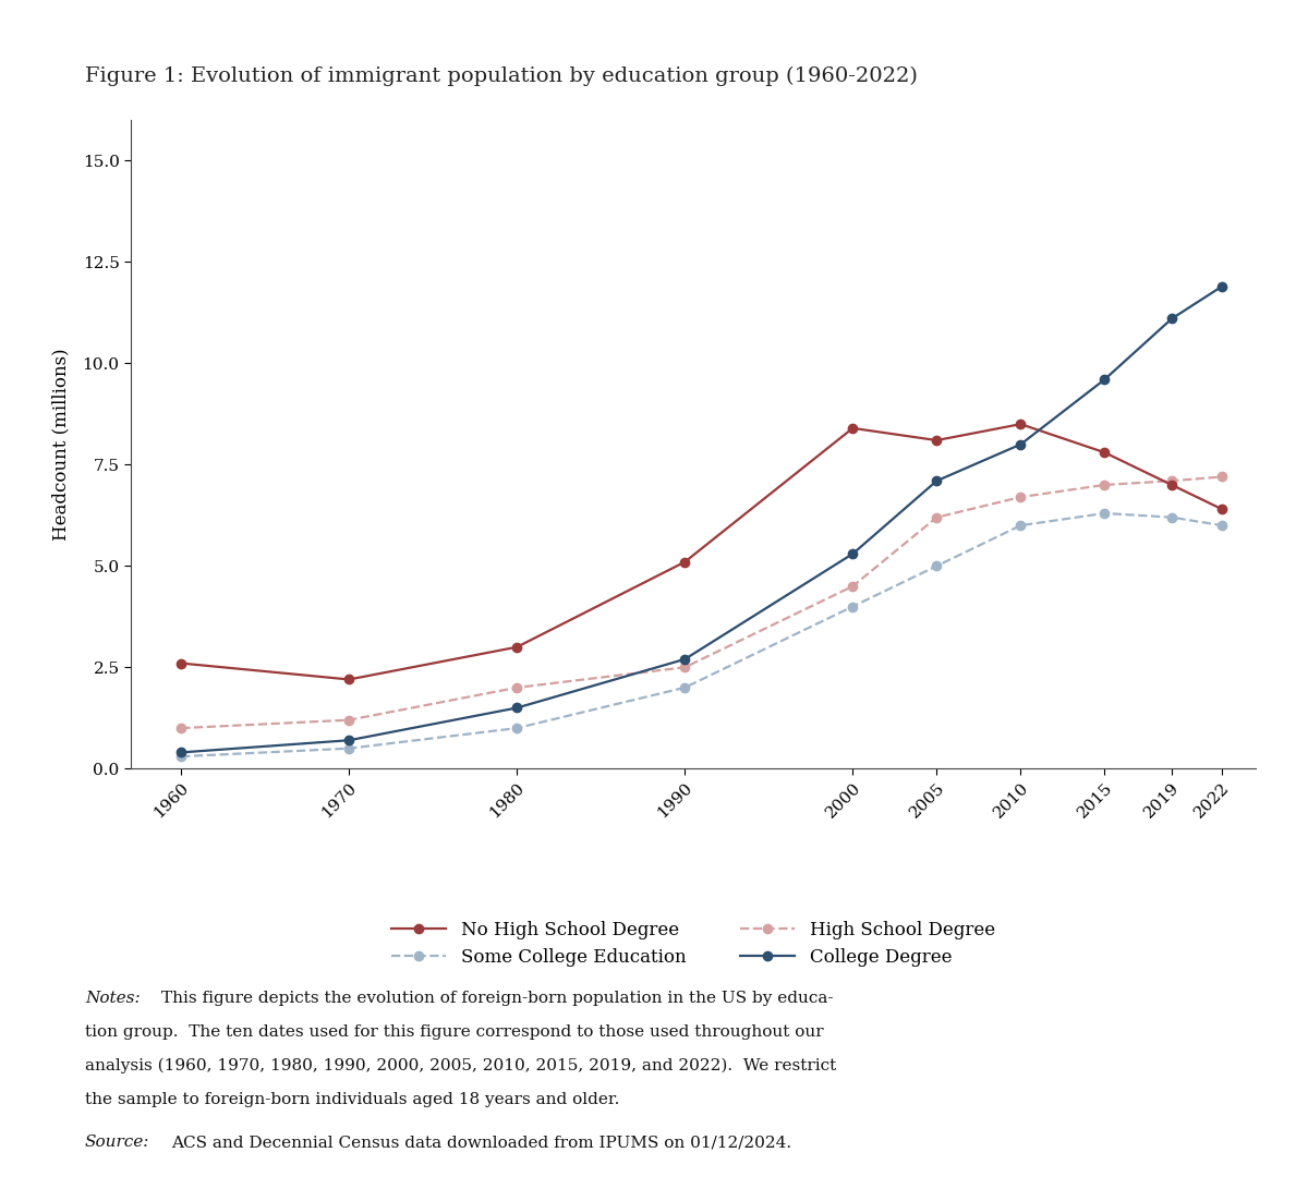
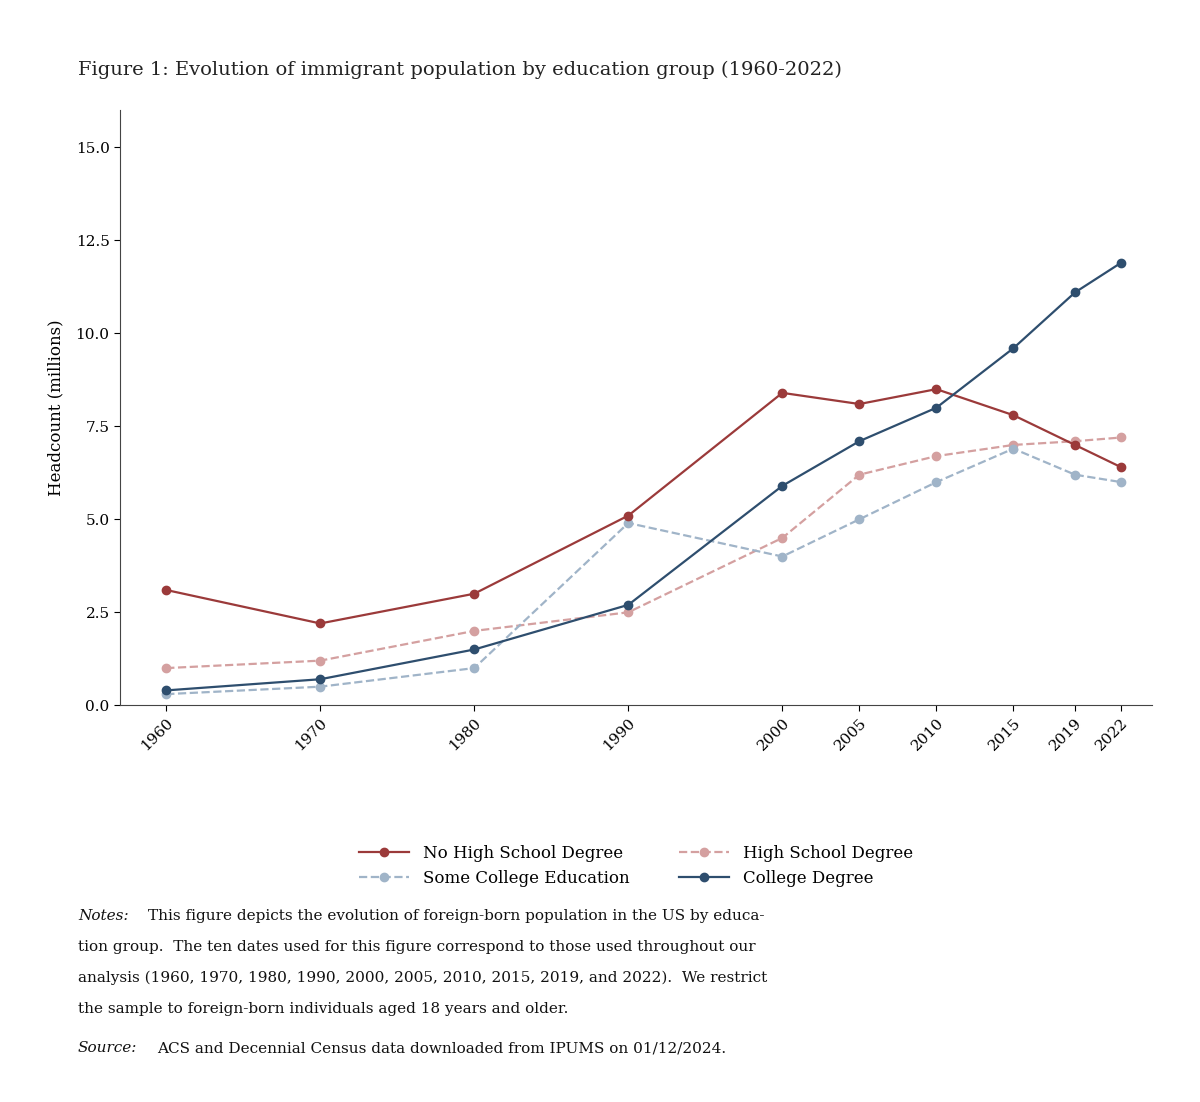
No High School Degree/1960: 2.6 -> 3.1
Some College Education/1990: 2.0 -> 4.9
College Degree/2000: 5.3 -> 5.9
Some College Education/2015: 6.3 -> 6.9
